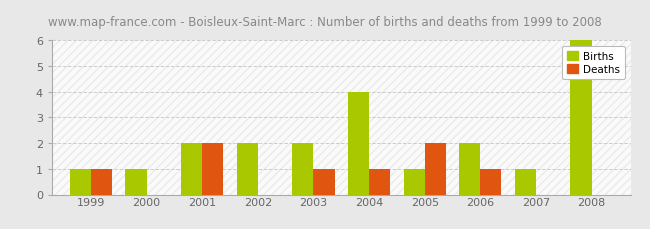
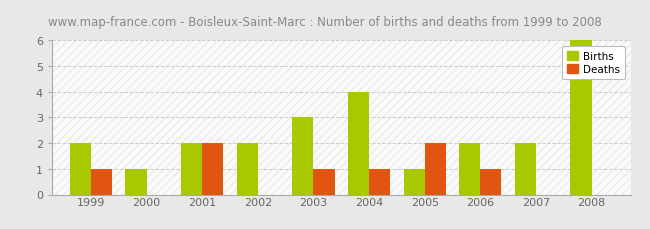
Births/1999: 1 -> 2
Births/2003: 2 -> 3
Births/2007: 1 -> 2
